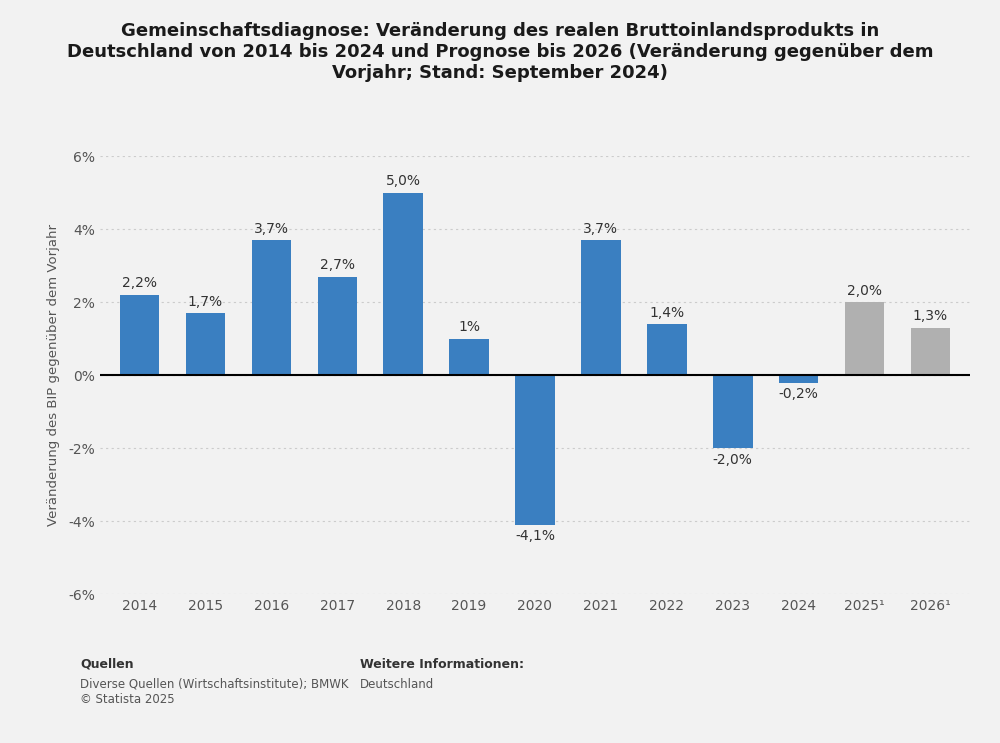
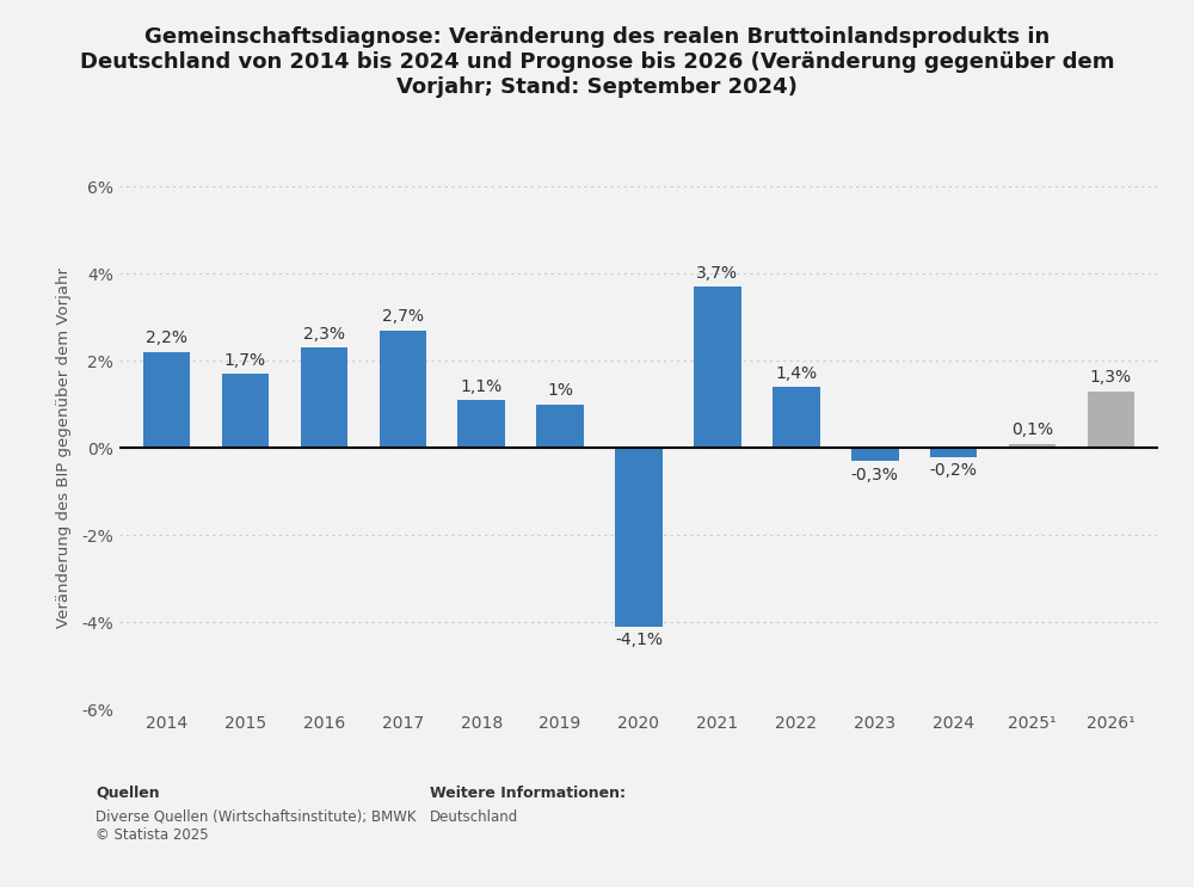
2016: 3,7% -> 2,3%
2018: 5,0% -> 1,1%
2023: -2,0% -> -0,3%
2025¹: 2,0% -> 0,1%
